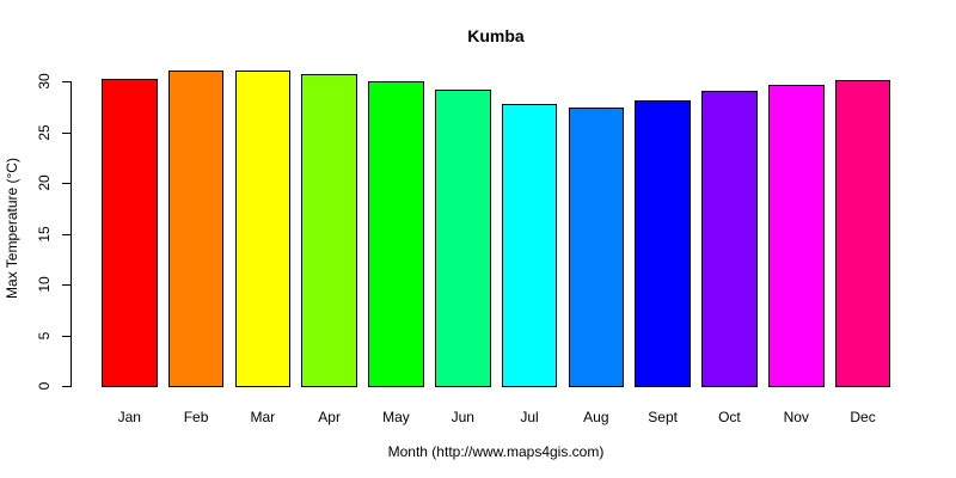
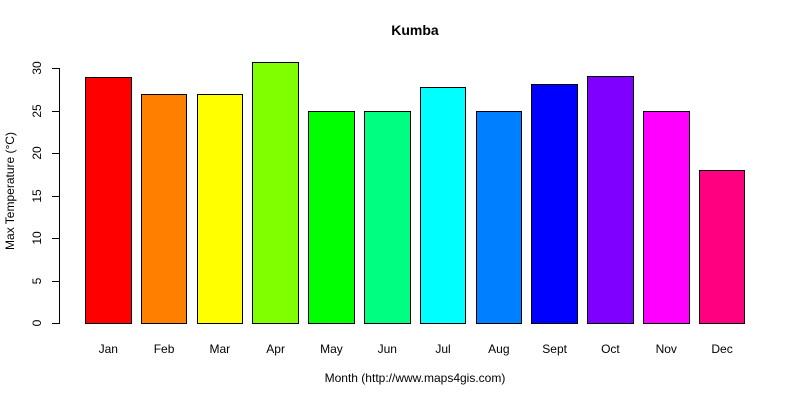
Jan: 30 -> 29
Feb: 31 -> 27
Mar: 31 -> 27
May: 30 -> 25
Jun: 29 -> 25
Aug: 27 -> 25
Nov: 30 -> 25
Dec: 30 -> 18
